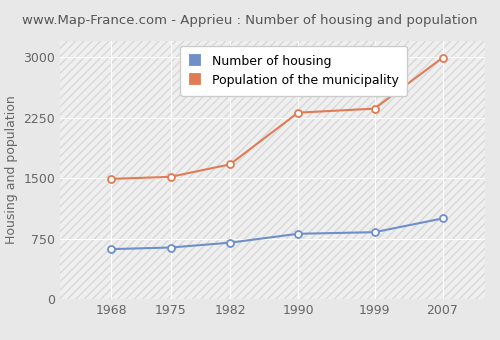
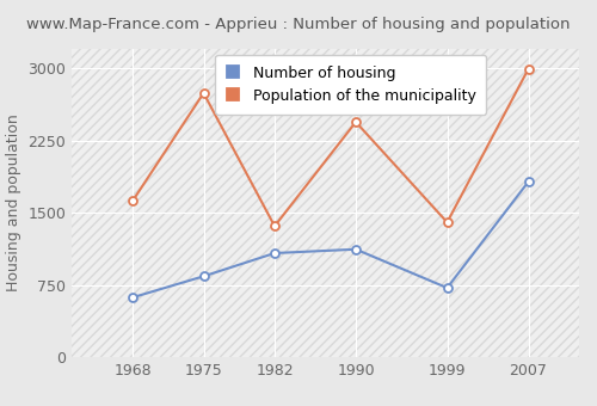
Population of the municipality/1968: 1490 -> 1620
Number of housing/1975: 640 -> 840
Population of the municipality/1975: 1520 -> 2740
Number of housing/1982: 700 -> 1080
Population of the municipality/1982: 1670 -> 1360
Number of housing/1990: 810 -> 1120
Population of the municipality/1990: 2310 -> 2440
Number of housing/1999: 830 -> 720
Population of the municipality/1999: 2360 -> 1400
Number of housing/2007: 1000 -> 1820
